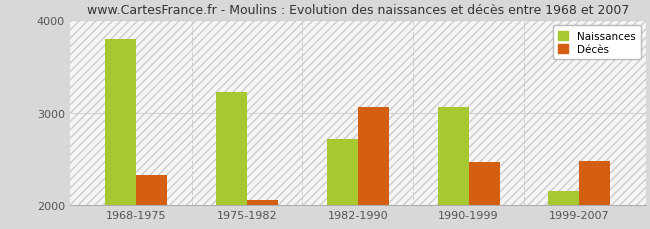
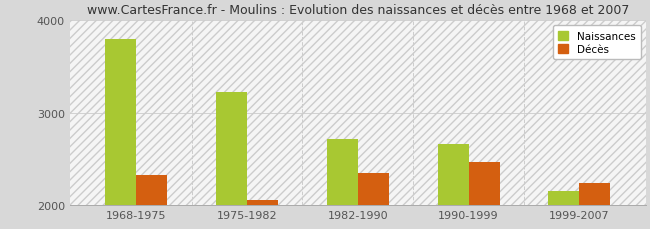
Décès/1982-1990: 3060 -> 2350
Naissances/1990-1999: 3060 -> 2660
Décès/1999-2007: 2480 -> 2240
